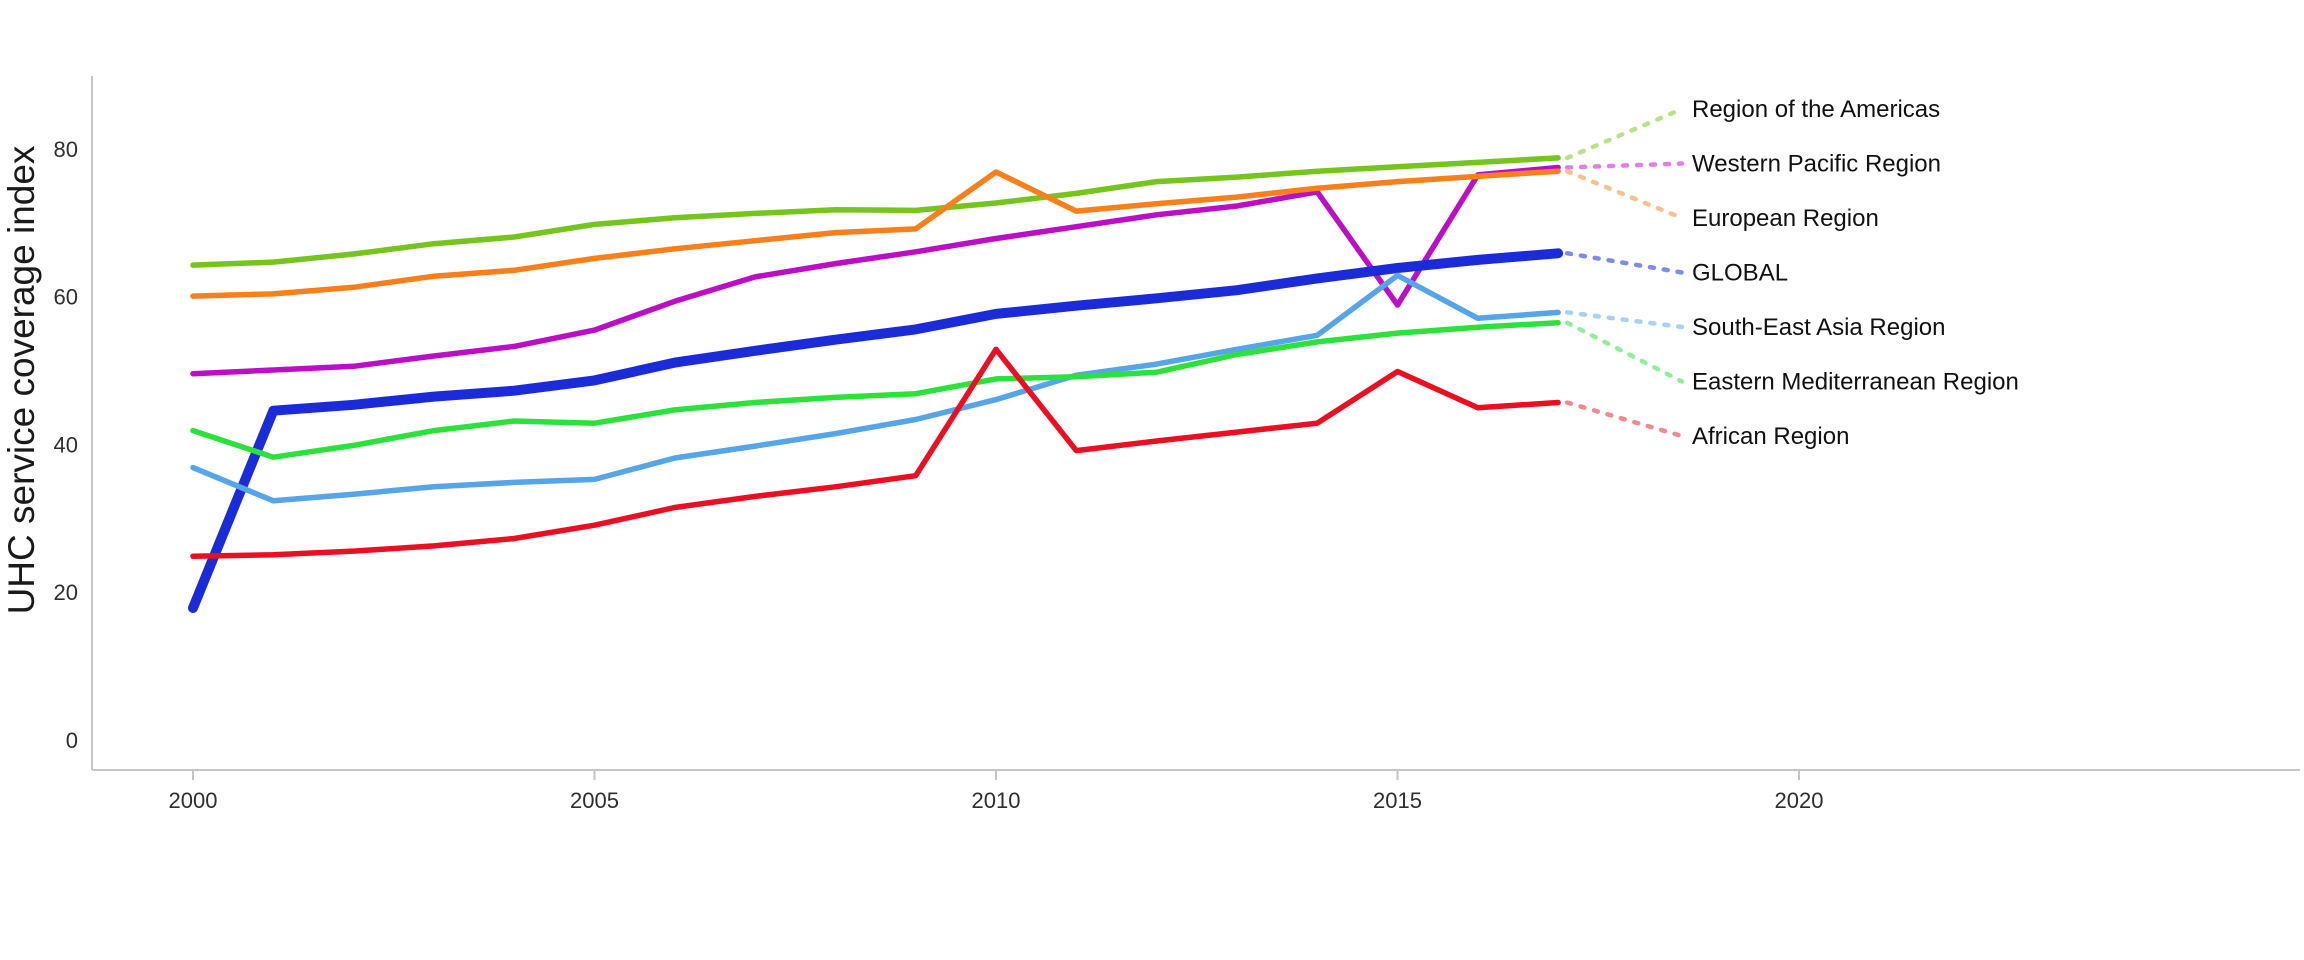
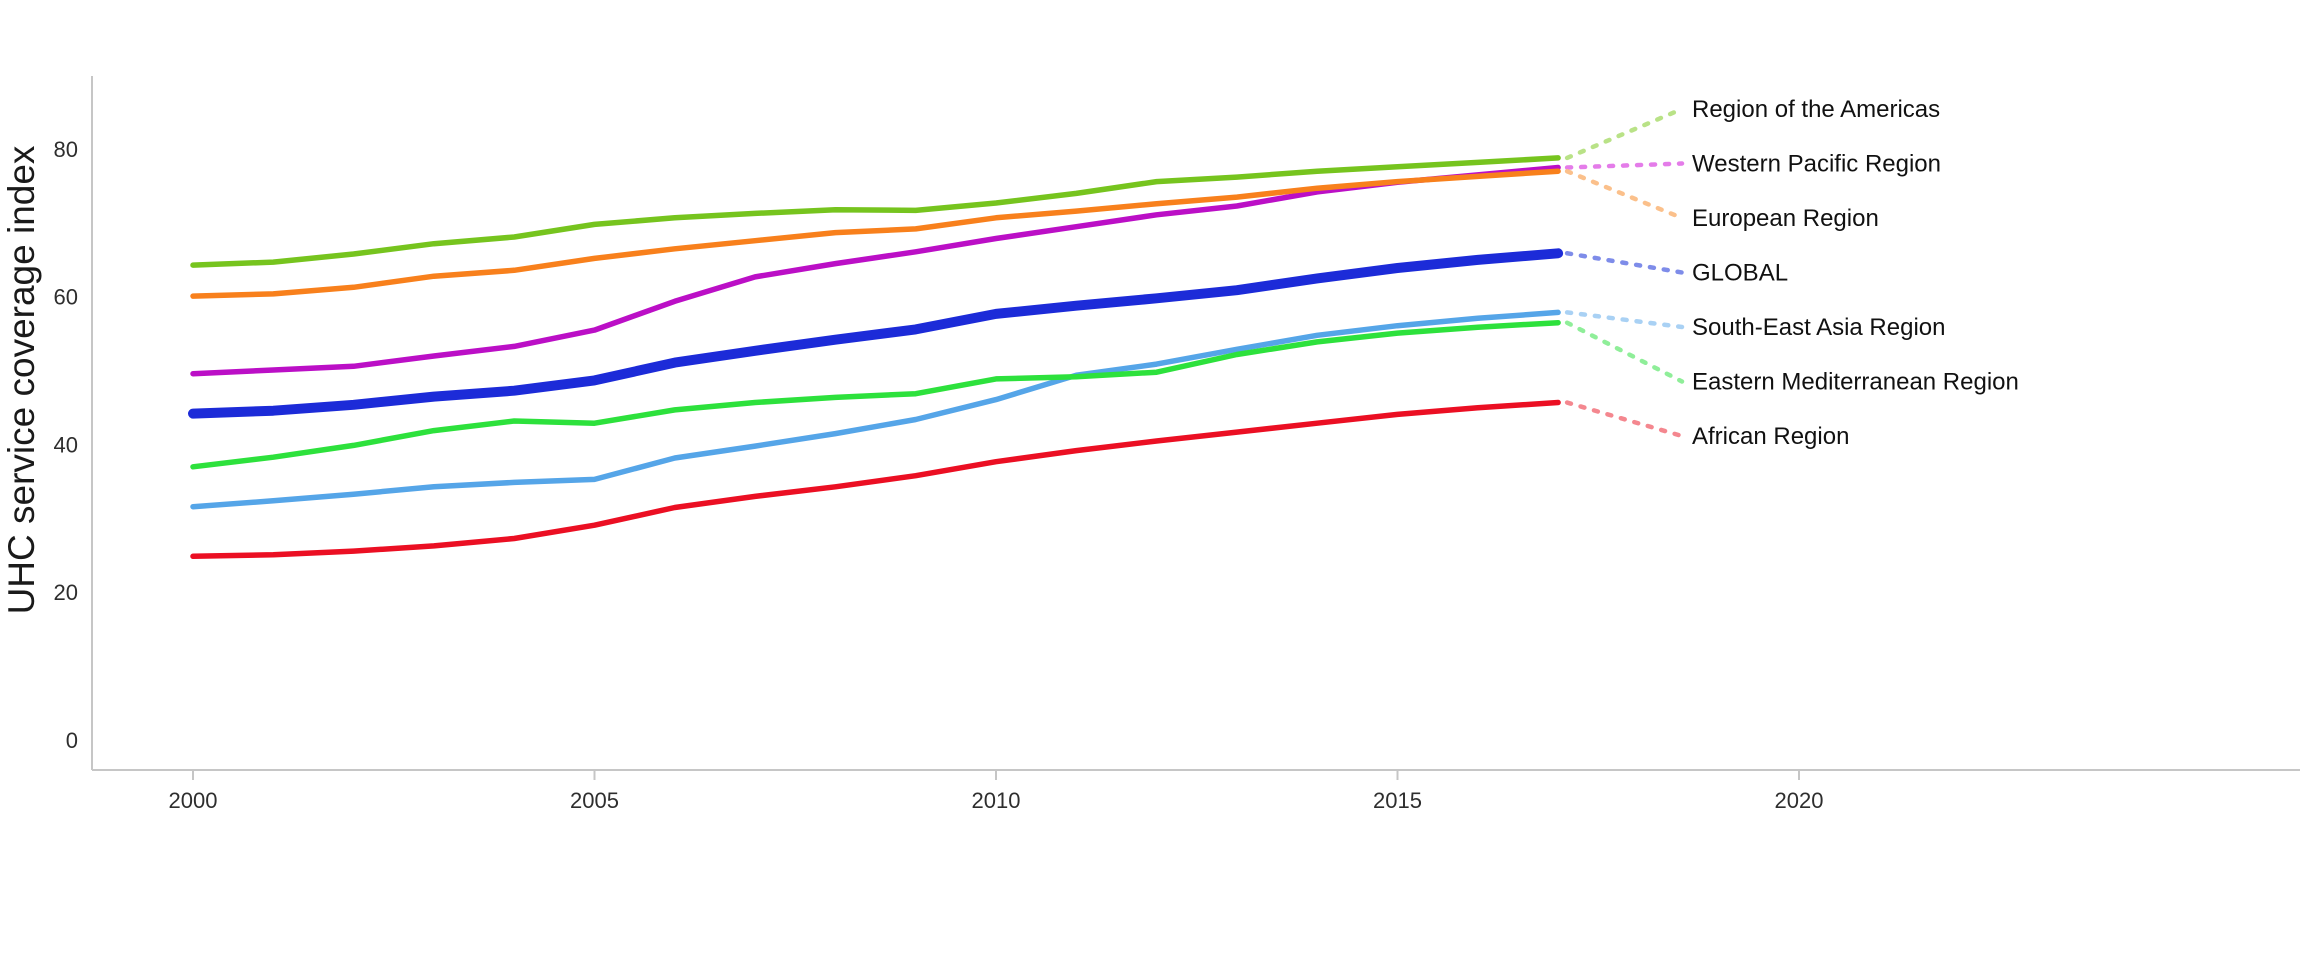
GLOBAL/2000: 18 -> 44
South-East Asia Region/2000: 37 -> 32
Eastern Mediterranean Region/2000: 42 -> 37
European Region/2010: 77 -> 71
African Region/2010: 53 -> 38
Western Pacific Region/2015: 59 -> 76
South-East Asia Region/2015: 63 -> 56
African Region/2015: 50 -> 44
